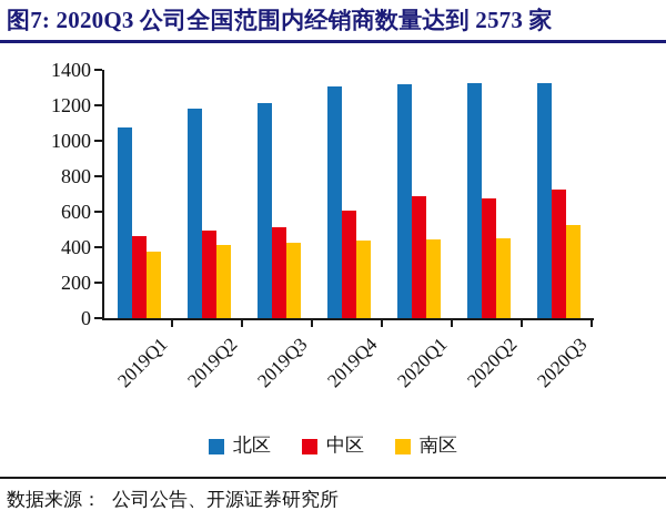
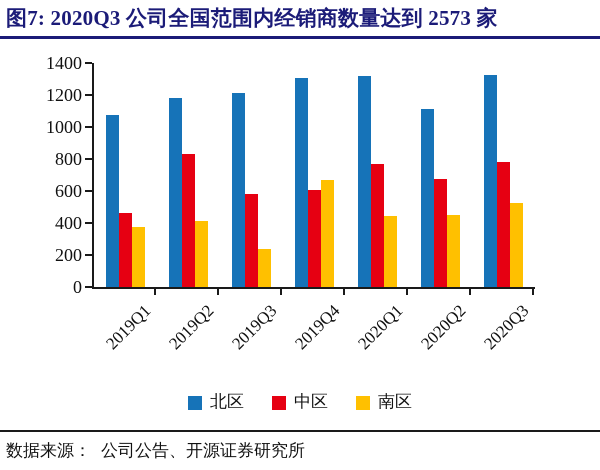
中区/2019Q2: 500 -> 830
中区/2019Q3: 520 -> 580
南区/2019Q3: 420 -> 240
南区/2019Q4: 440 -> 670
中区/2020Q1: 690 -> 770
北区/2020Q2: 1320 -> 1110
中区/2020Q3: 720 -> 780
